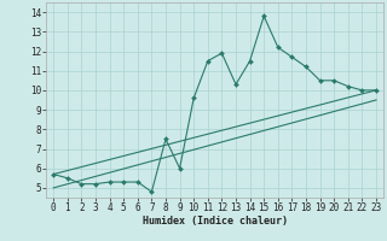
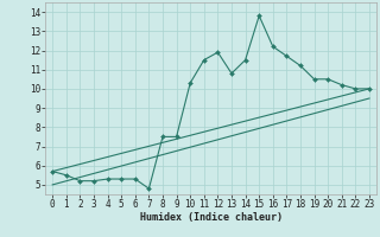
9: 6.0 -> 7.5
10: 9.6 -> 10.3
13: 10.3 -> 10.8
